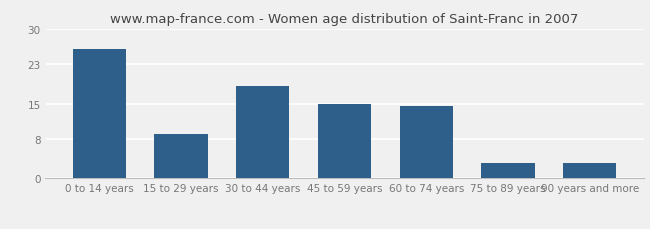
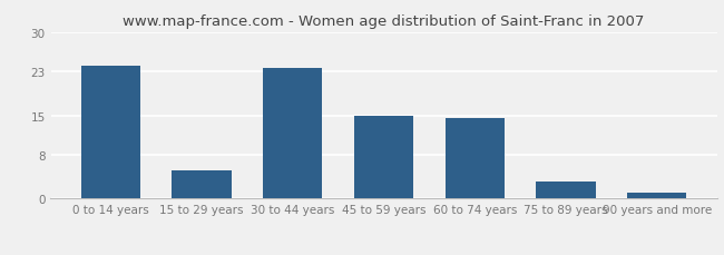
0 to 14 years: 26.0 -> 24.0
15 to 29 years: 9.0 -> 5.0
30 to 44 years: 18.5 -> 23.5
90 years and more: 3.0 -> 1.0
